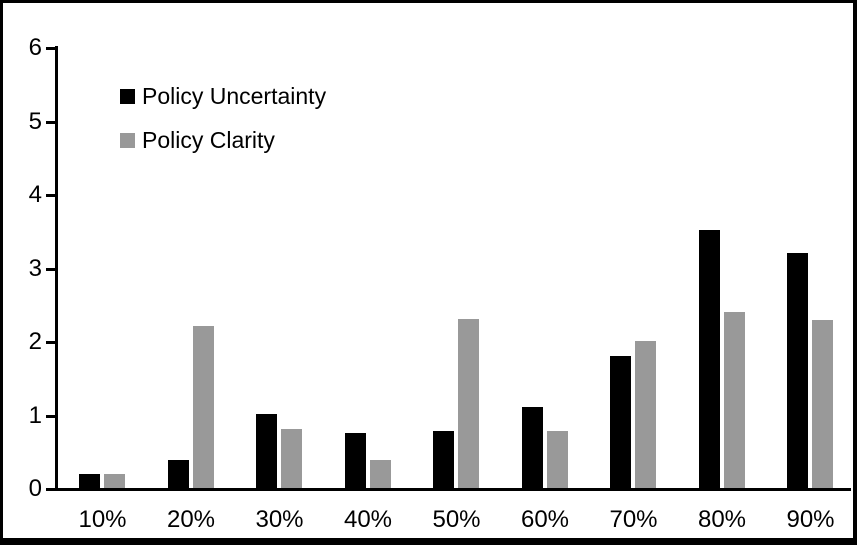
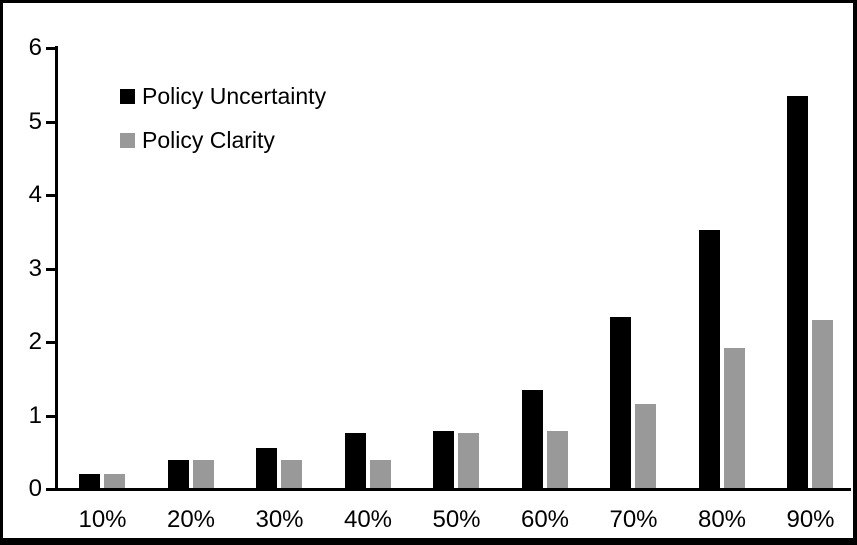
Policy Clarity/20%: 2.2 -> 0.4
Policy Uncertainty/30%: 1.0 -> 0.6
Policy Clarity/30%: 0.8 -> 0.4
Policy Clarity/50%: 2.3 -> 0.8
Policy Uncertainty/60%: 1.1 -> 1.3
Policy Uncertainty/70%: 1.8 -> 2.3
Policy Clarity/70%: 2.0 -> 1.1
Policy Clarity/80%: 2.4 -> 1.9
Policy Uncertainty/90%: 3.2 -> 5.3
